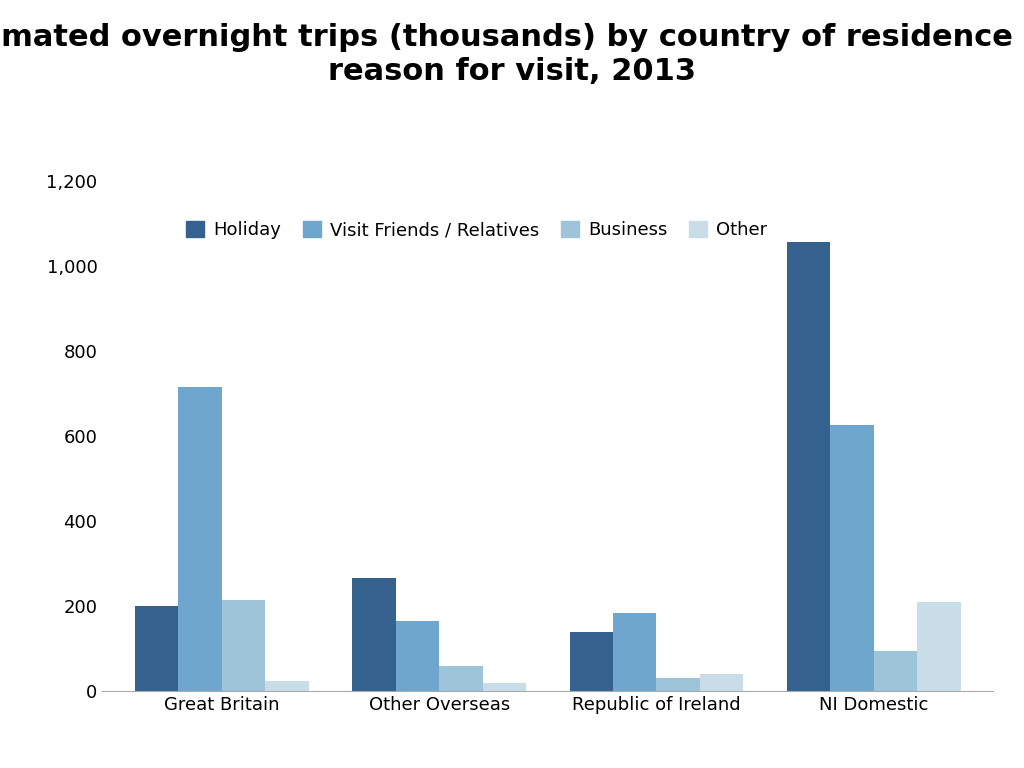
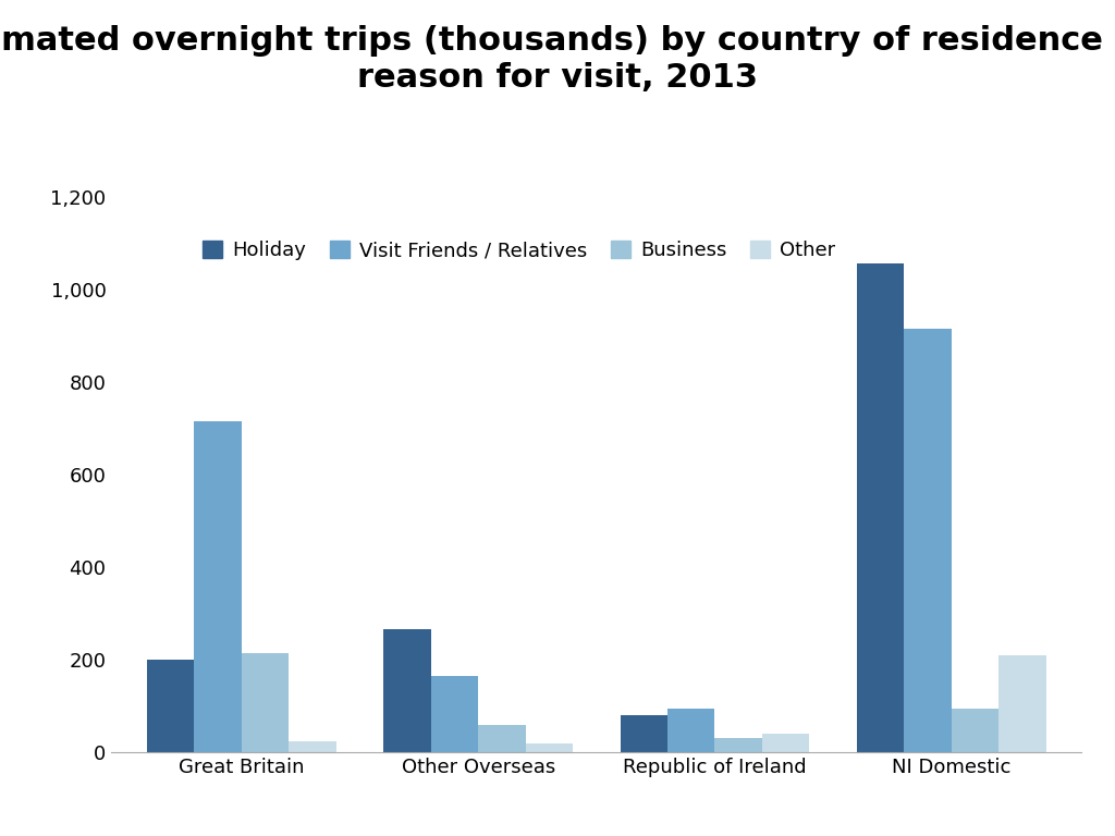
Holiday/Republic of Ireland: 140 -> 80
Visit Friends / Relatives/Republic of Ireland: 185 -> 95
Visit Friends / Relatives/NI Domestic: 625 -> 915
